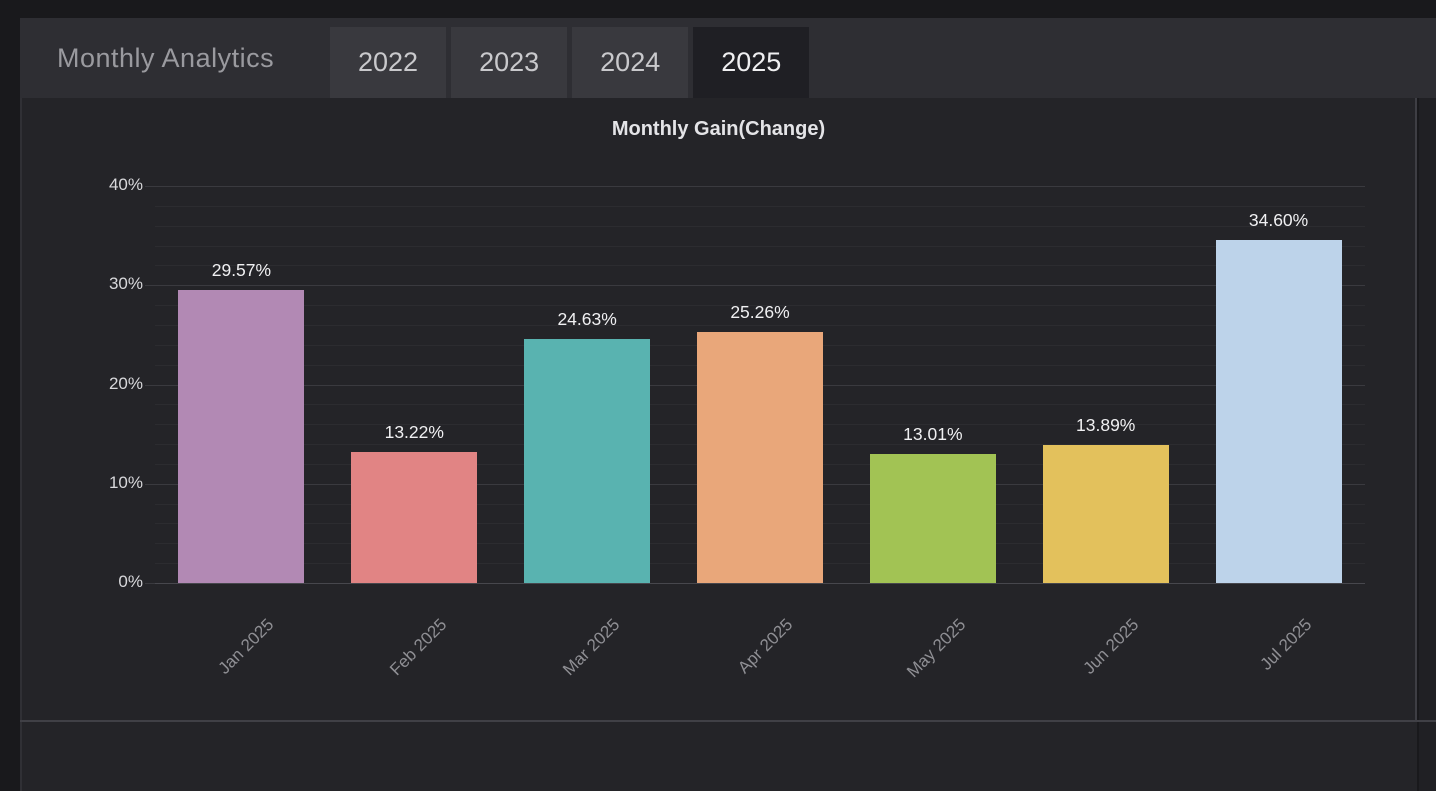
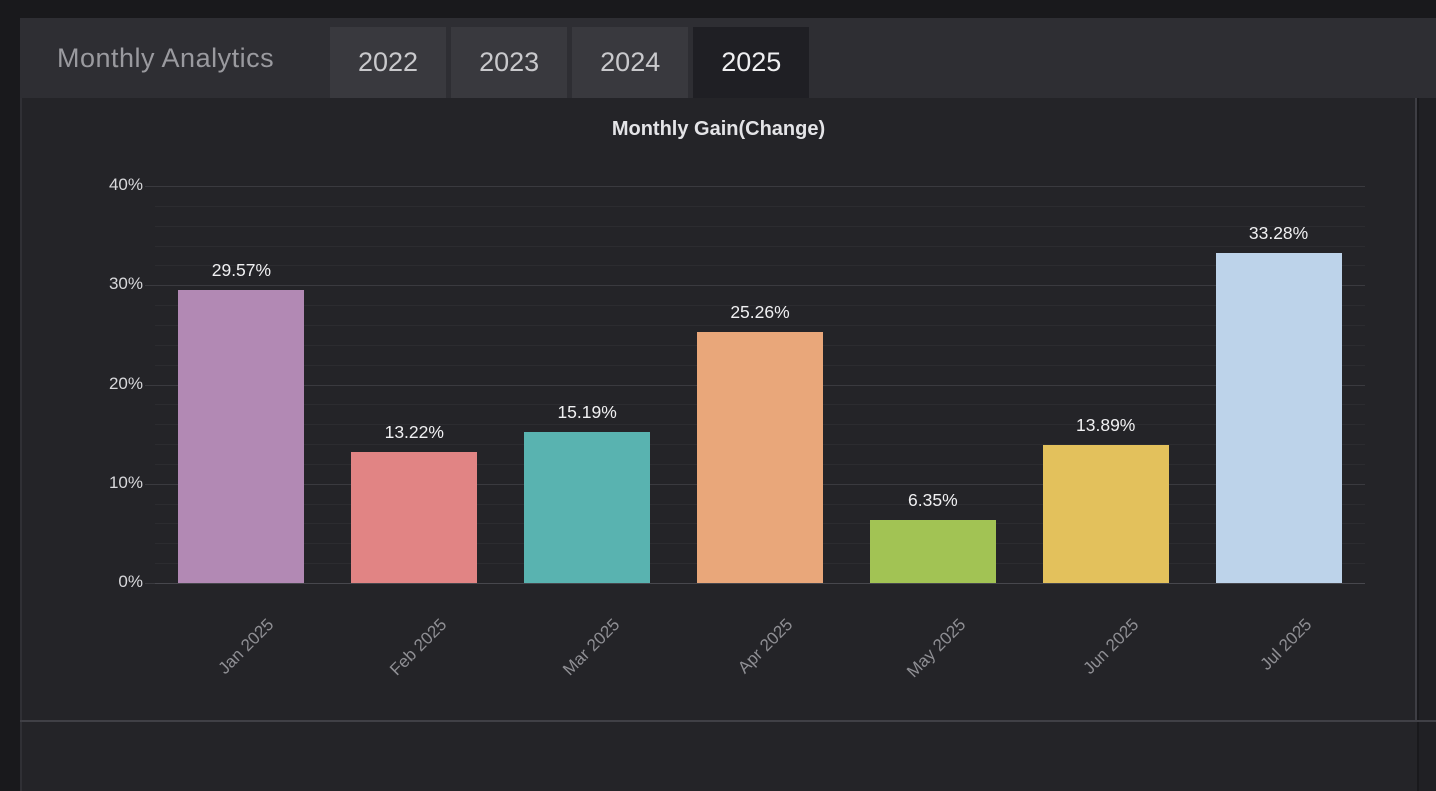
Mar 2025: 24.63% -> 15.19%
May 2025: 13.01% -> 6.35%
Jul 2025: 34.60% -> 33.28%
